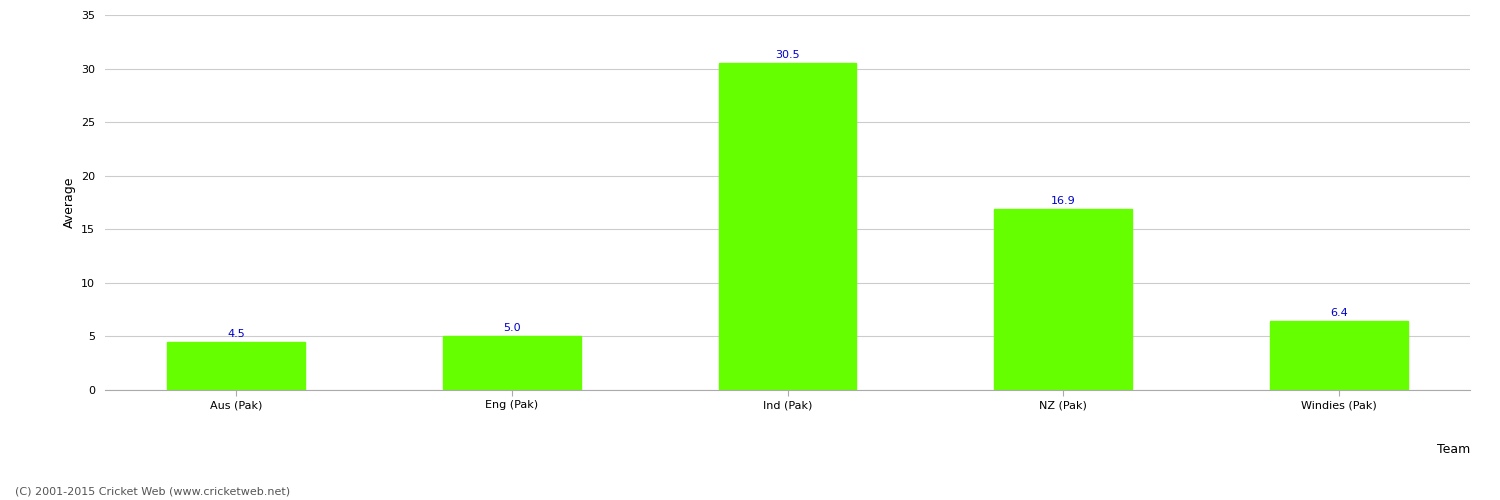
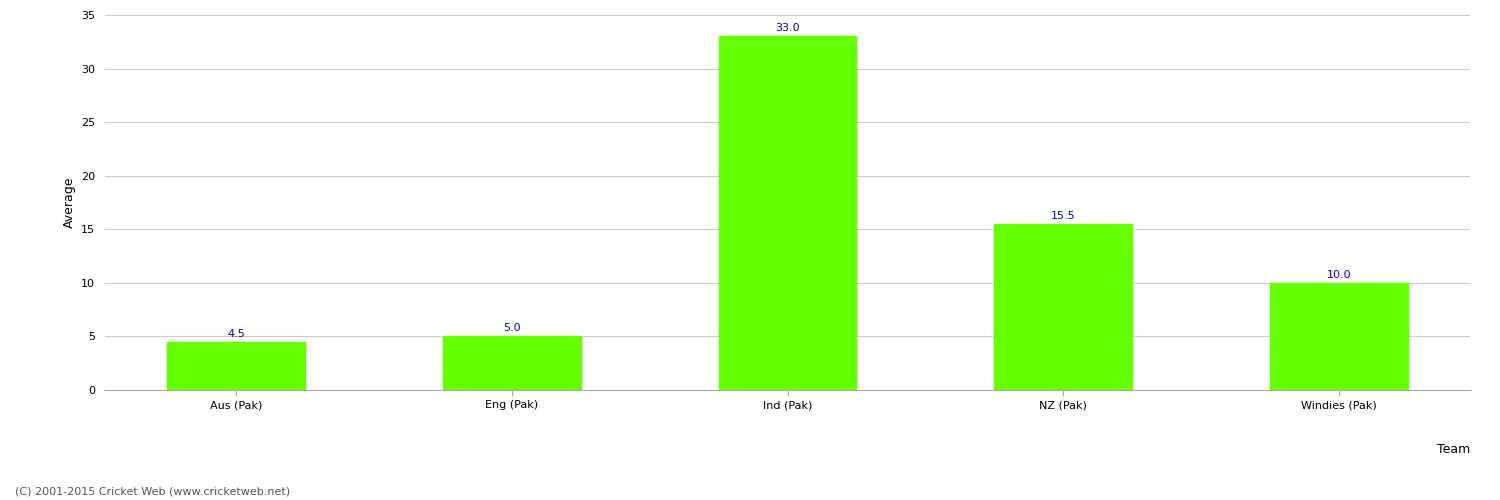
Ind (Pak): 30.5 -> 33.0
NZ (Pak): 16.9 -> 15.5
Windies (Pak): 6.4 -> 10.0
